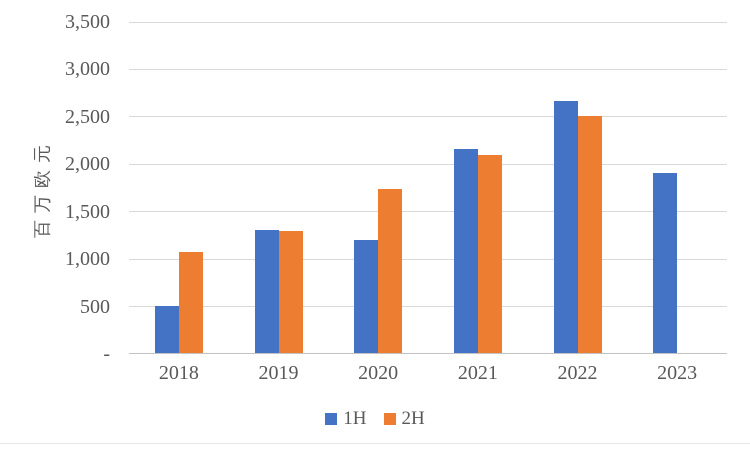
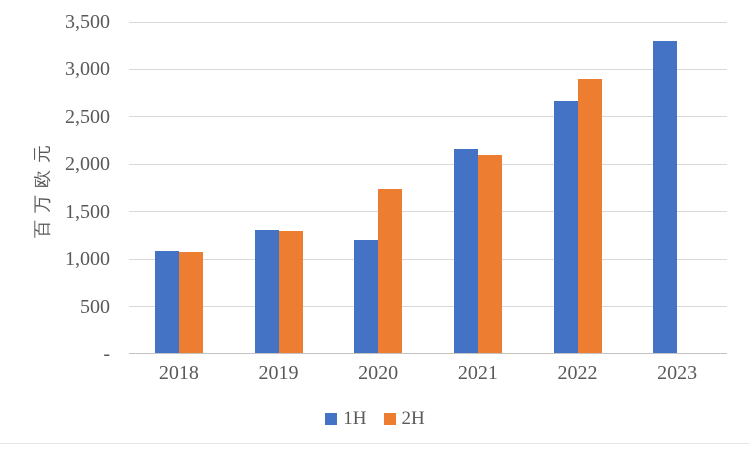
1H/2018: 500 -> 1100
2H/2022: 2500 -> 2900
1H/2023: 1900 -> 3300
